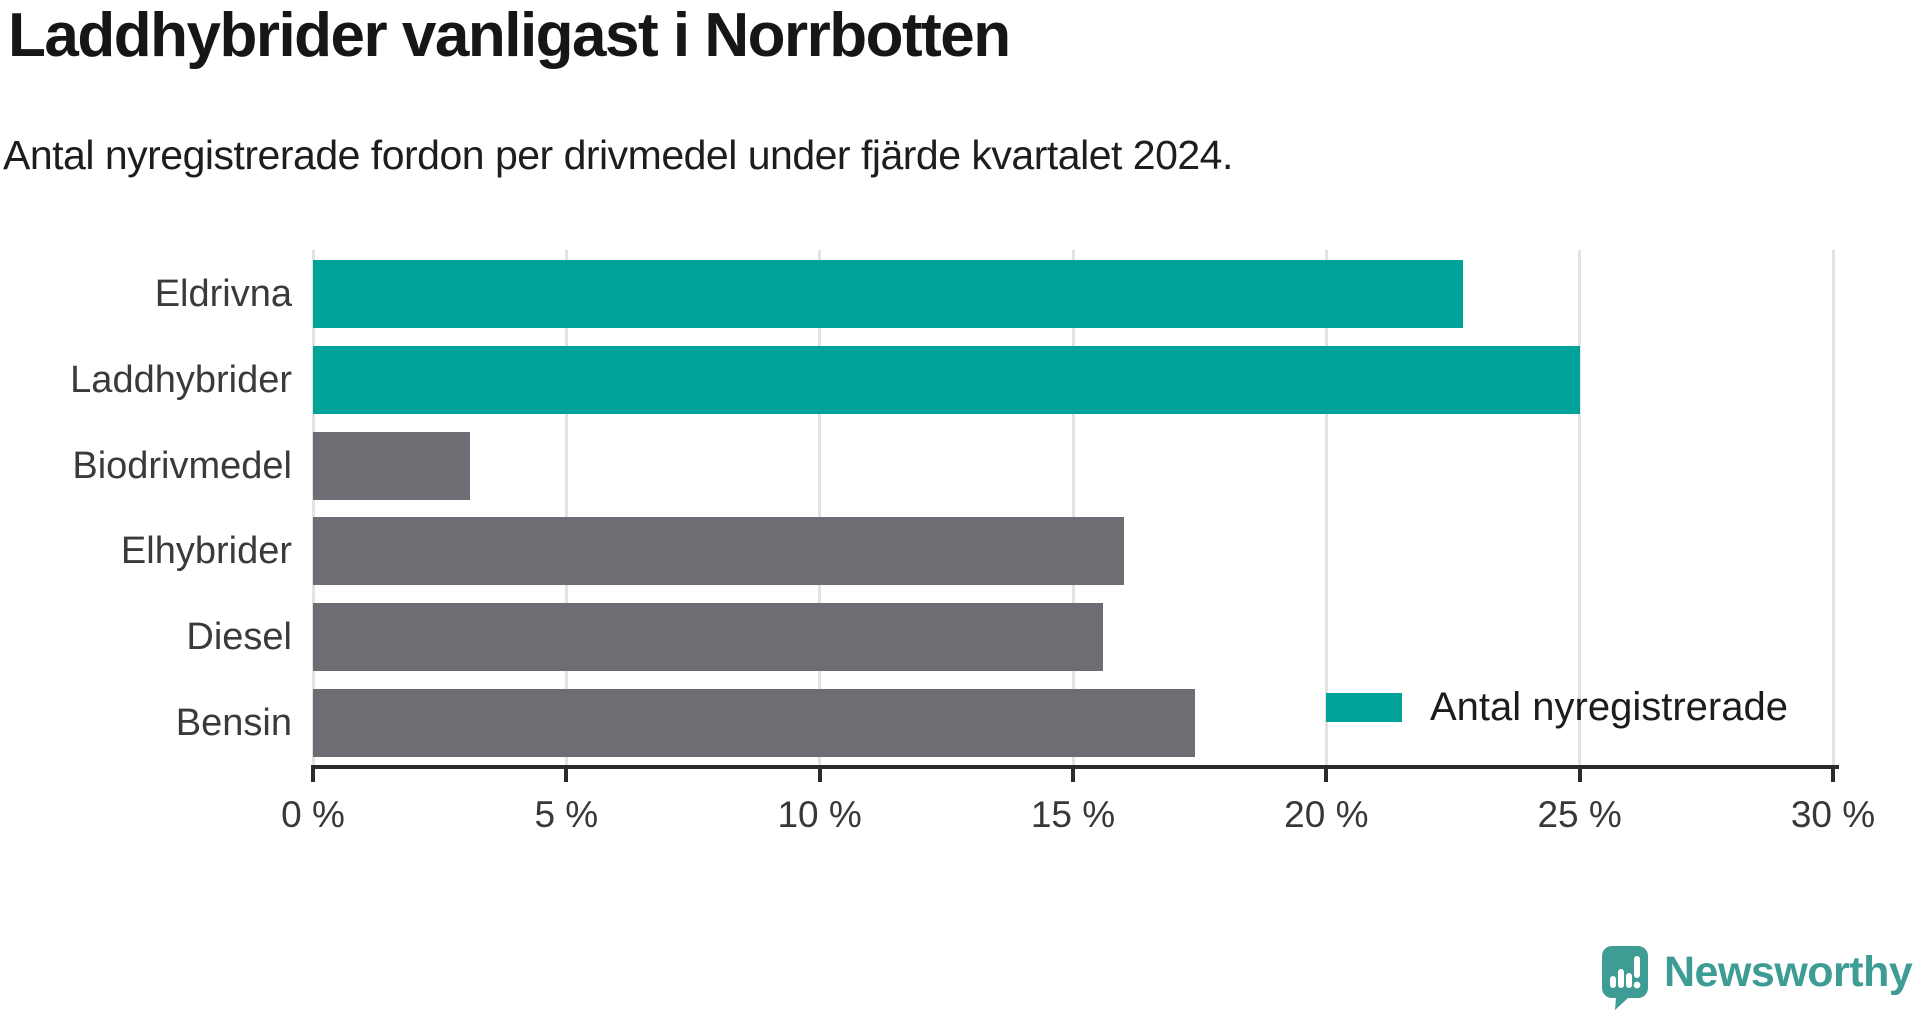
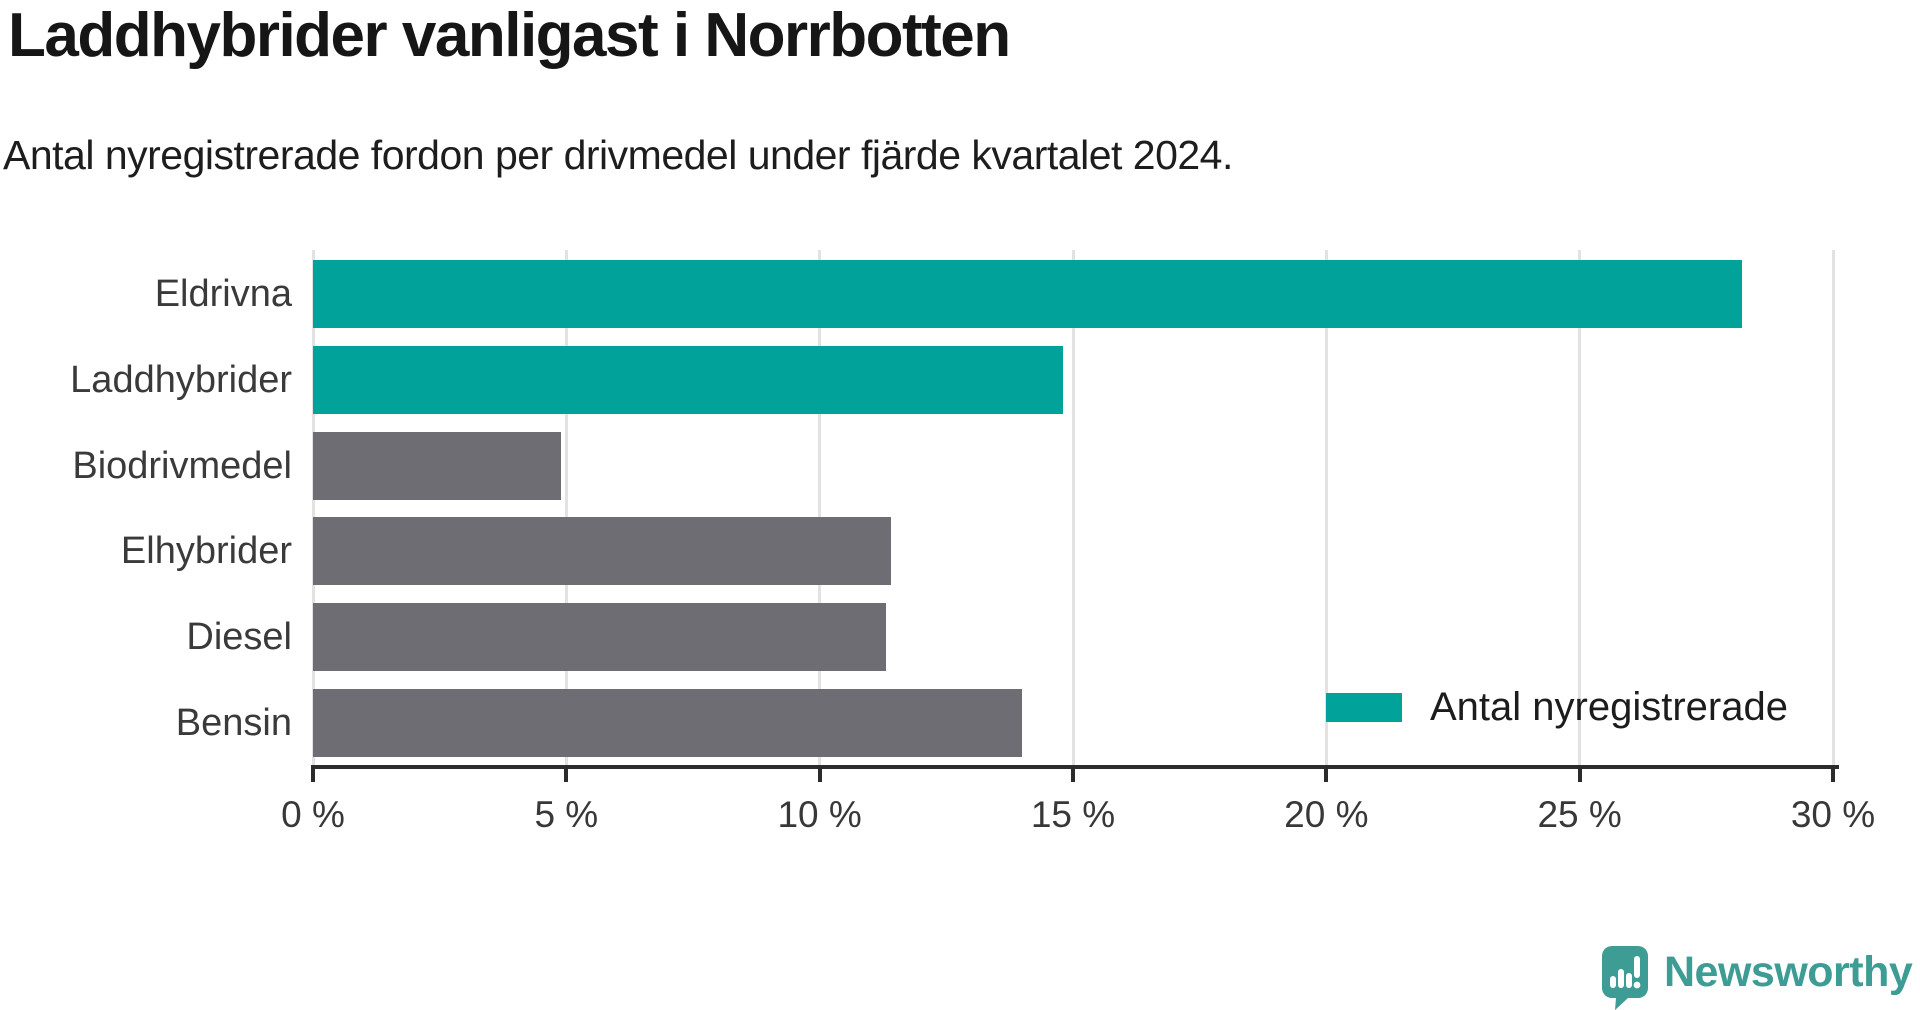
Eldrivna: 22.7% -> 28.2%
Laddhybrider: 25.0% -> 14.8%
Biodrivmedel: 3.1% -> 4.9%
Elhybrider: 16.0% -> 11.4%
Diesel: 15.6% -> 11.3%
Bensin: 17.4% -> 14.0%
